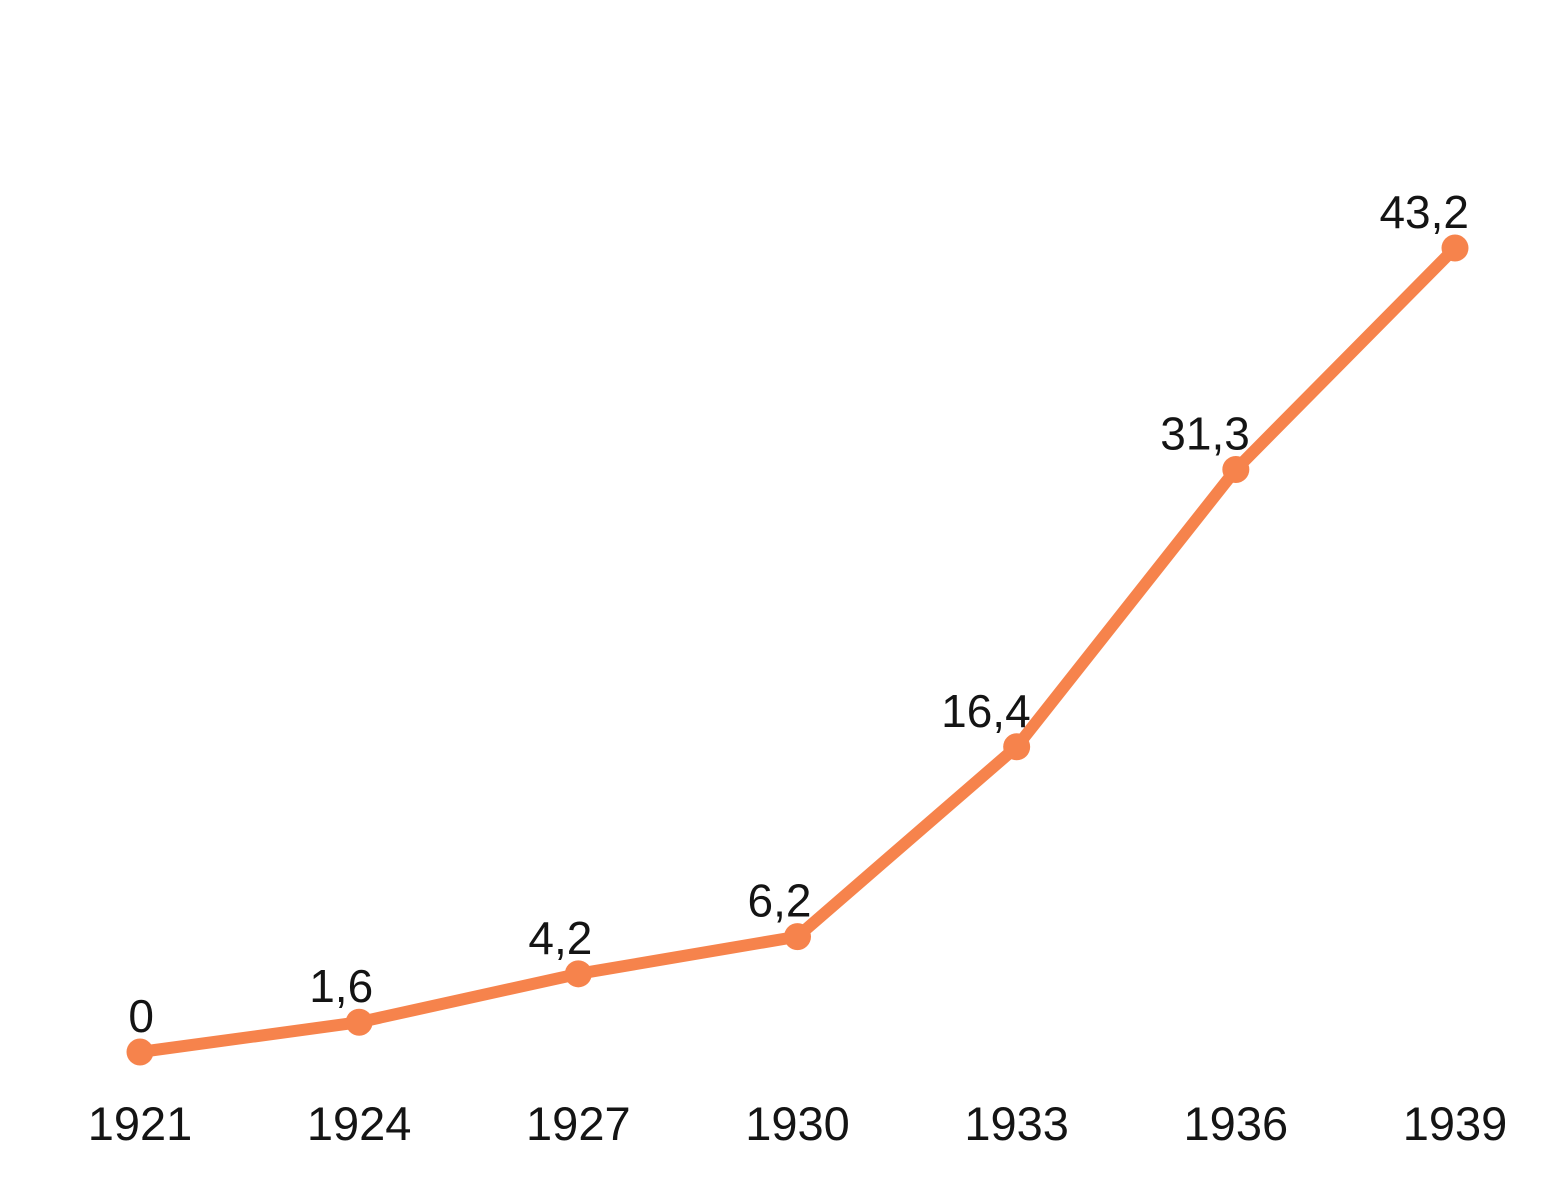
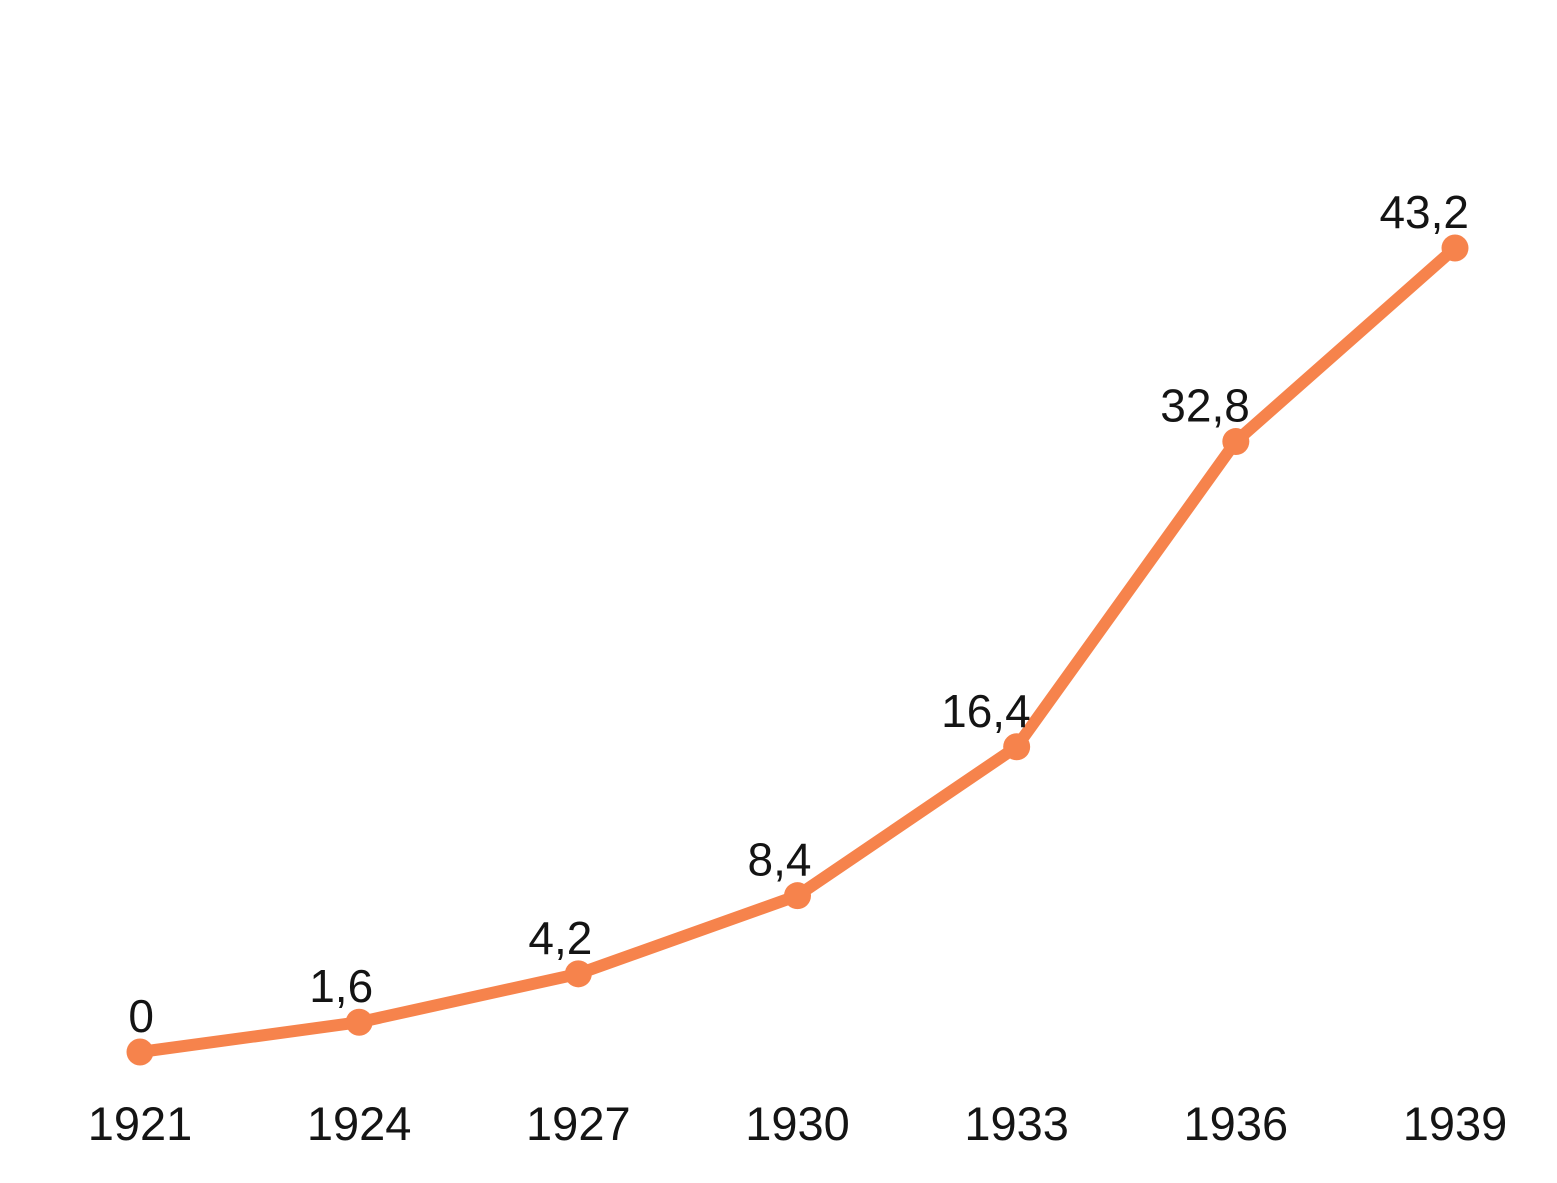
1930: 6,2 -> 8,4
1936: 31,3 -> 32,8
